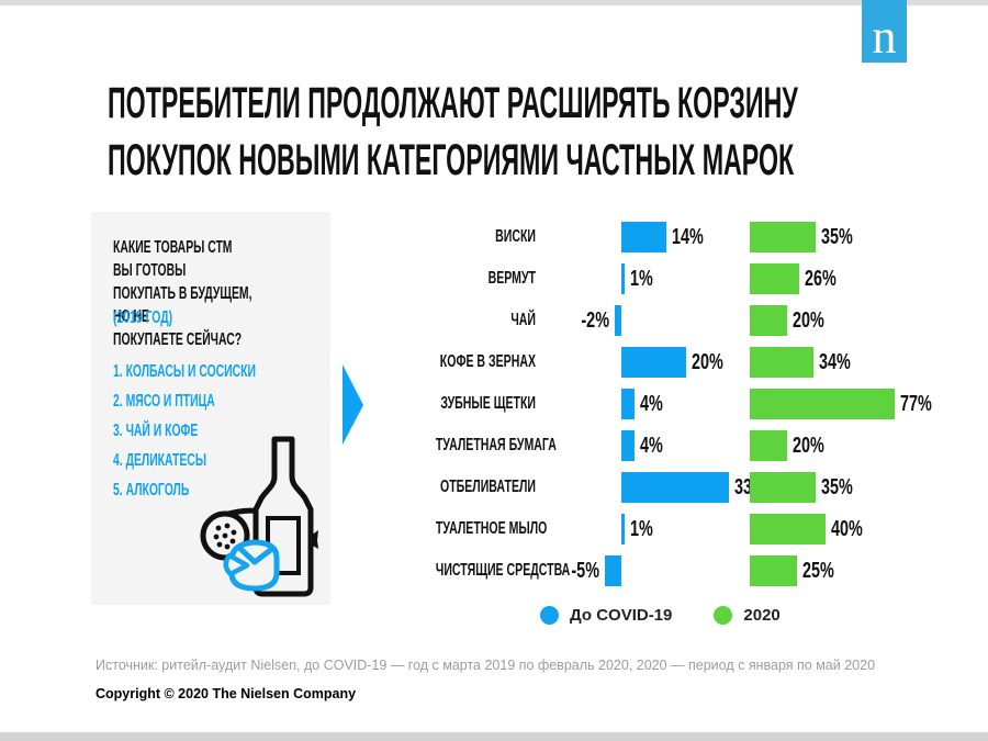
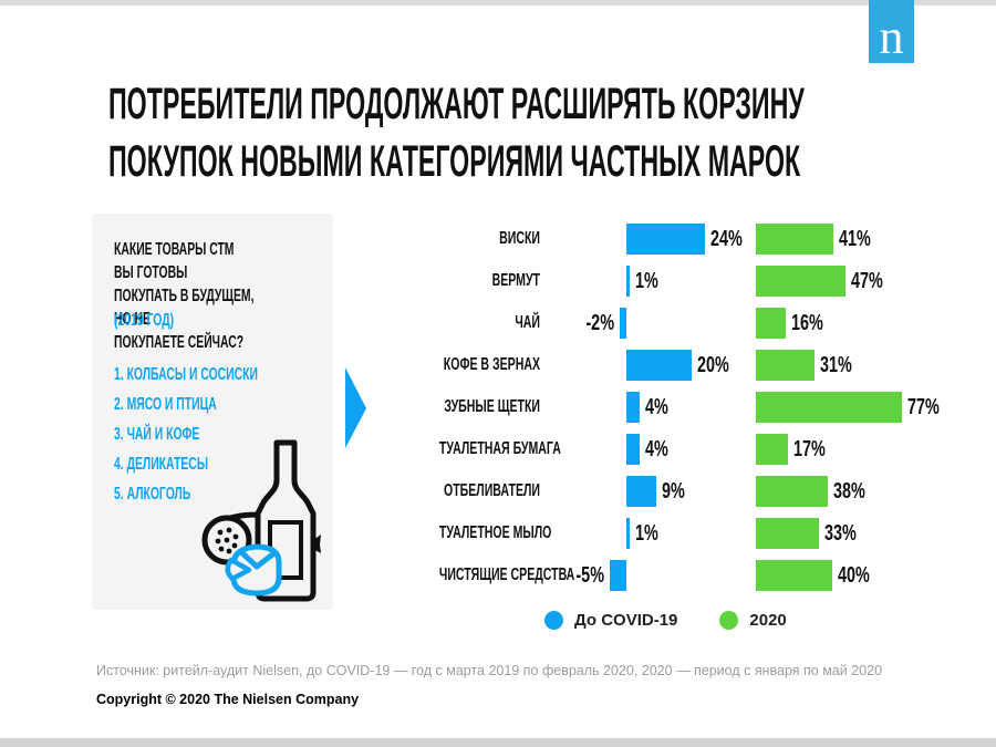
До COVID-19/ВИСКИ: 14% -> 24%
2020/ВИСКИ: 35% -> 41%
2020/ВЕРМУТ: 26% -> 47%
2020/ЧАЙ: 20% -> 16%
2020/КОФЕ В ЗЕРНАХ: 34% -> 31%
2020/ТУАЛЕТНАЯ БУМАГА: 20% -> 17%
До COVID-19/ОТБЕЛИВАТЕЛИ: 33% -> 9%
2020/ОТБЕЛИВАТЕЛИ: 35% -> 38%
2020/ТУАЛЕТНОЕ МЫЛО: 40% -> 33%
2020/ЧИСТЯЩИЕ СРЕДСТВА: 25% -> 40%
